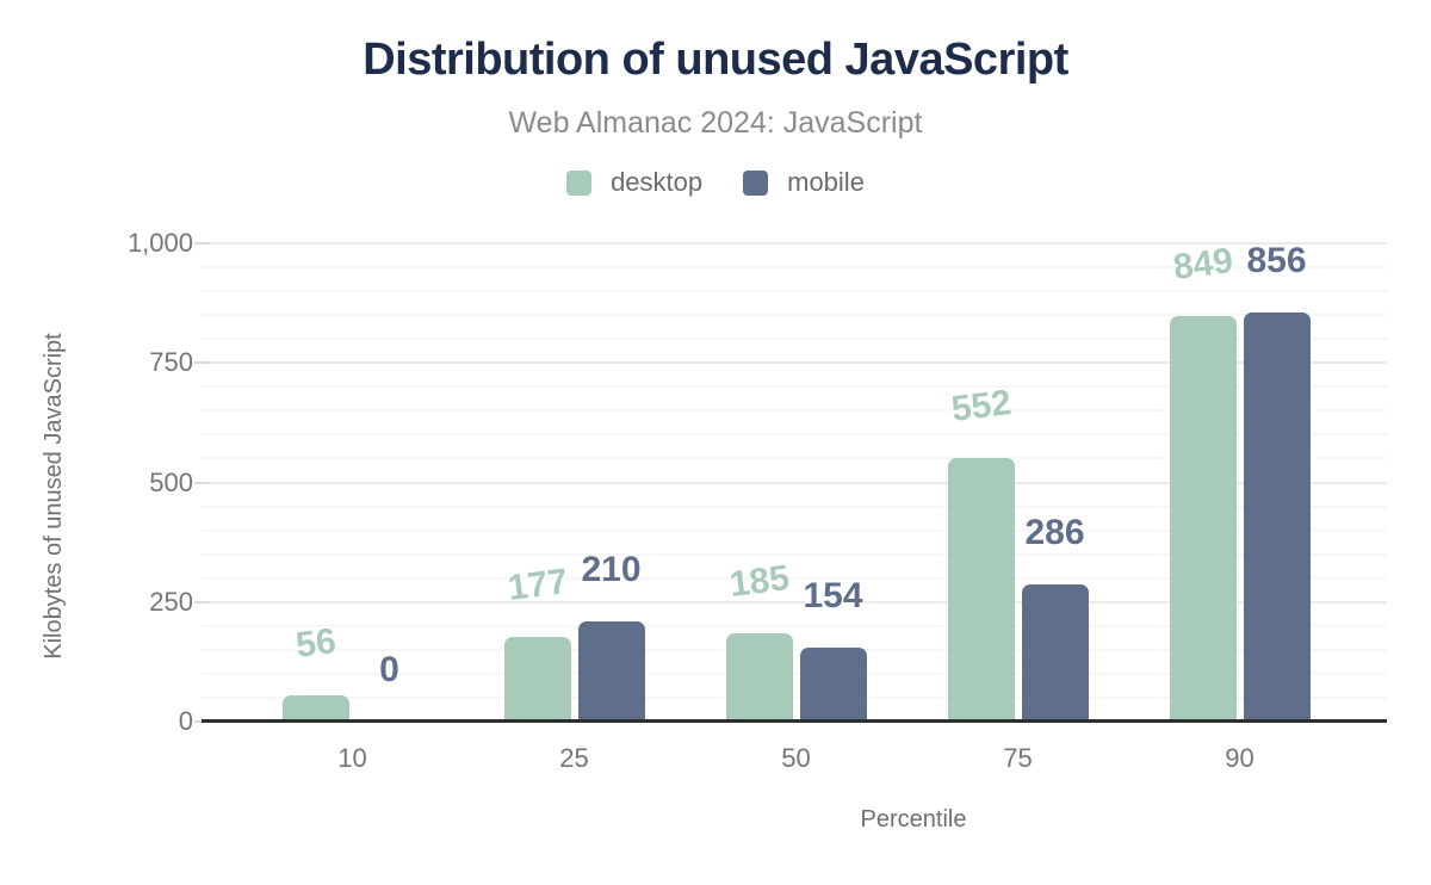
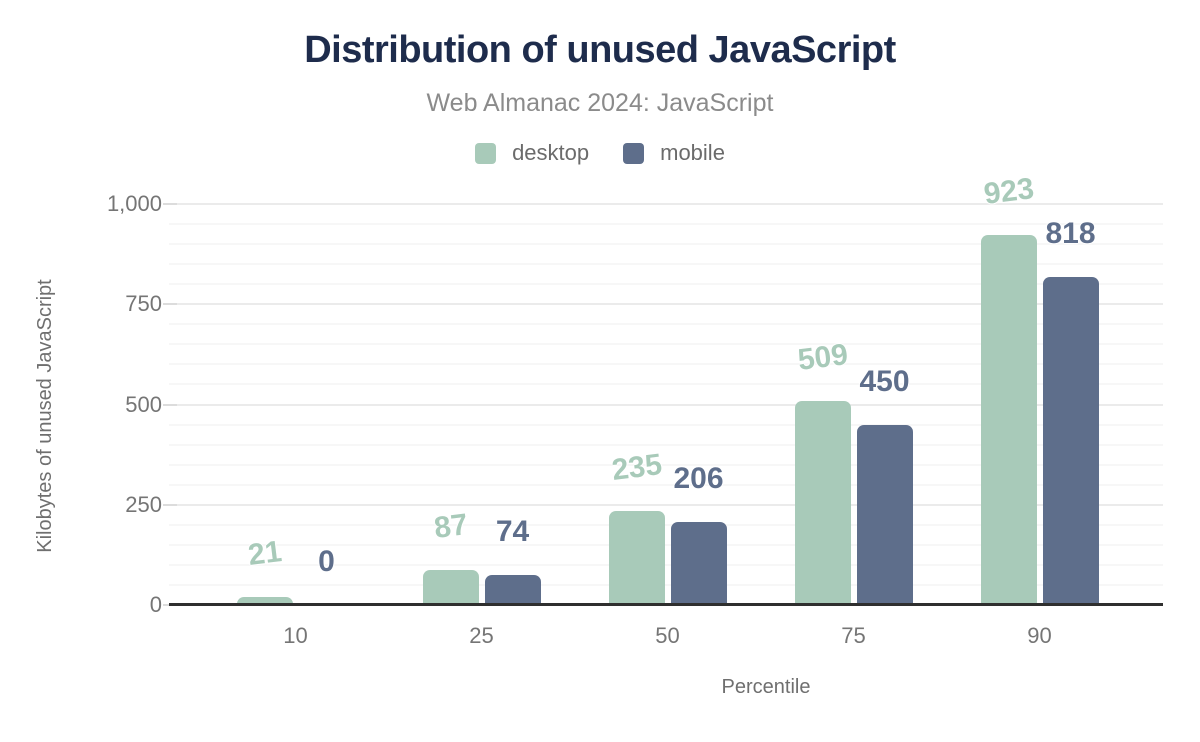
desktop/10: 56 -> 21
desktop/25: 177 -> 87
mobile/25: 210 -> 74
desktop/50: 185 -> 235
mobile/50: 154 -> 206
desktop/75: 552 -> 509
mobile/75: 286 -> 450
desktop/90: 849 -> 923
mobile/90: 856 -> 818
